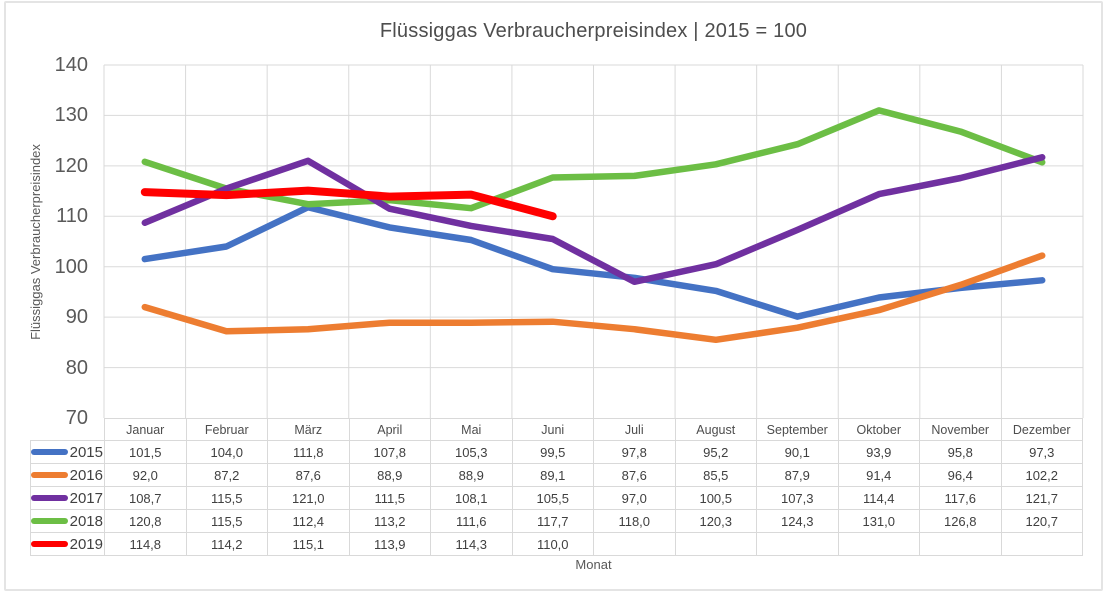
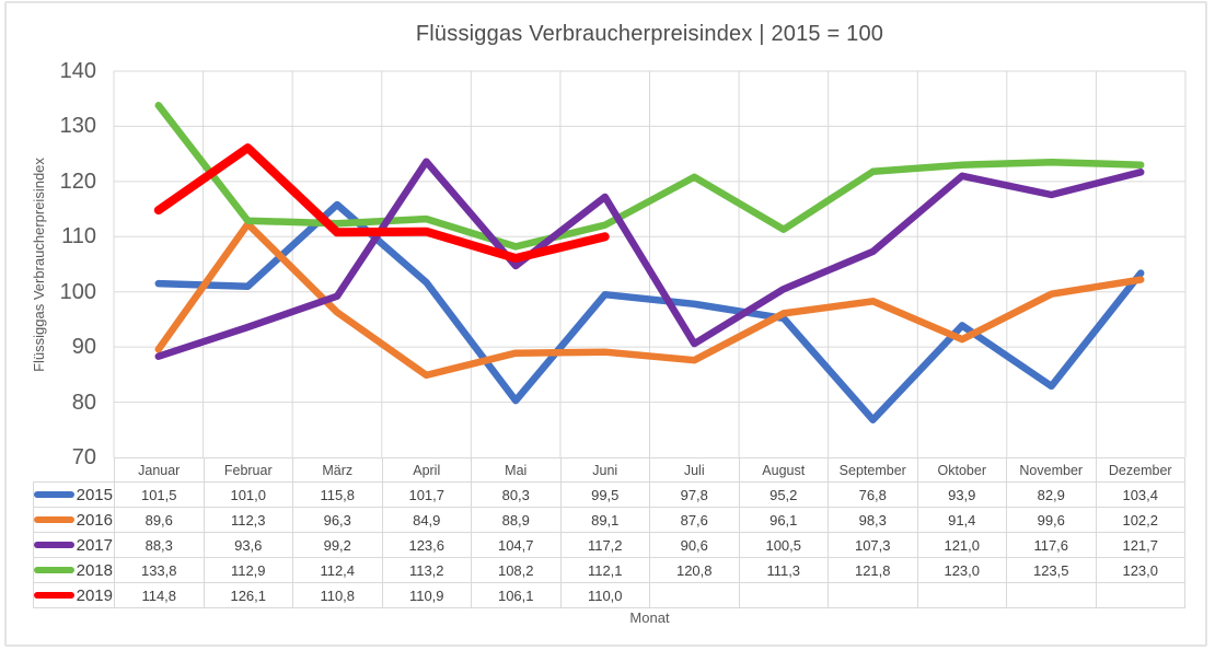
2016/Januar: 92,0 -> 89,6
2017/Januar: 108,7 -> 88,3
2018/Januar: 120,8 -> 133,8
2015/Februar: 104,0 -> 101,0
2016/Februar: 87,2 -> 112,3
2017/Februar: 115,5 -> 93,6
2018/Februar: 115,5 -> 112,9
2019/Februar: 114,2 -> 126,1
2015/März: 111,8 -> 115,8
2016/März: 87,6 -> 96,3
2017/März: 121,0 -> 99,2
2019/März: 115,1 -> 110,8
2015/April: 107,8 -> 101,7
2016/April: 88,9 -> 84,9
2017/April: 111,5 -> 123,6
2019/April: 113,9 -> 110,9
2015/Mai: 105,3 -> 80,3
2017/Mai: 108,1 -> 104,7
2018/Mai: 111,6 -> 108,2
2019/Mai: 114,3 -> 106,1
2017/Juni: 105,5 -> 117,2
2018/Juni: 117,7 -> 112,1
2017/Juli: 97,0 -> 90,6
2018/Juli: 118,0 -> 120,8
2016/August: 85,5 -> 96,1
2018/August: 120,3 -> 111,3
2015/September: 90,1 -> 76,8
2016/September: 87,9 -> 98,3
2018/September: 124,3 -> 121,8
2017/Oktober: 114,4 -> 121,0
2018/Oktober: 131,0 -> 123,0
2015/November: 95,8 -> 82,9
2016/November: 96,4 -> 99,6
2018/November: 126,8 -> 123,5
2015/Dezember: 97,3 -> 103,4
2018/Dezember: 120,7 -> 123,0
